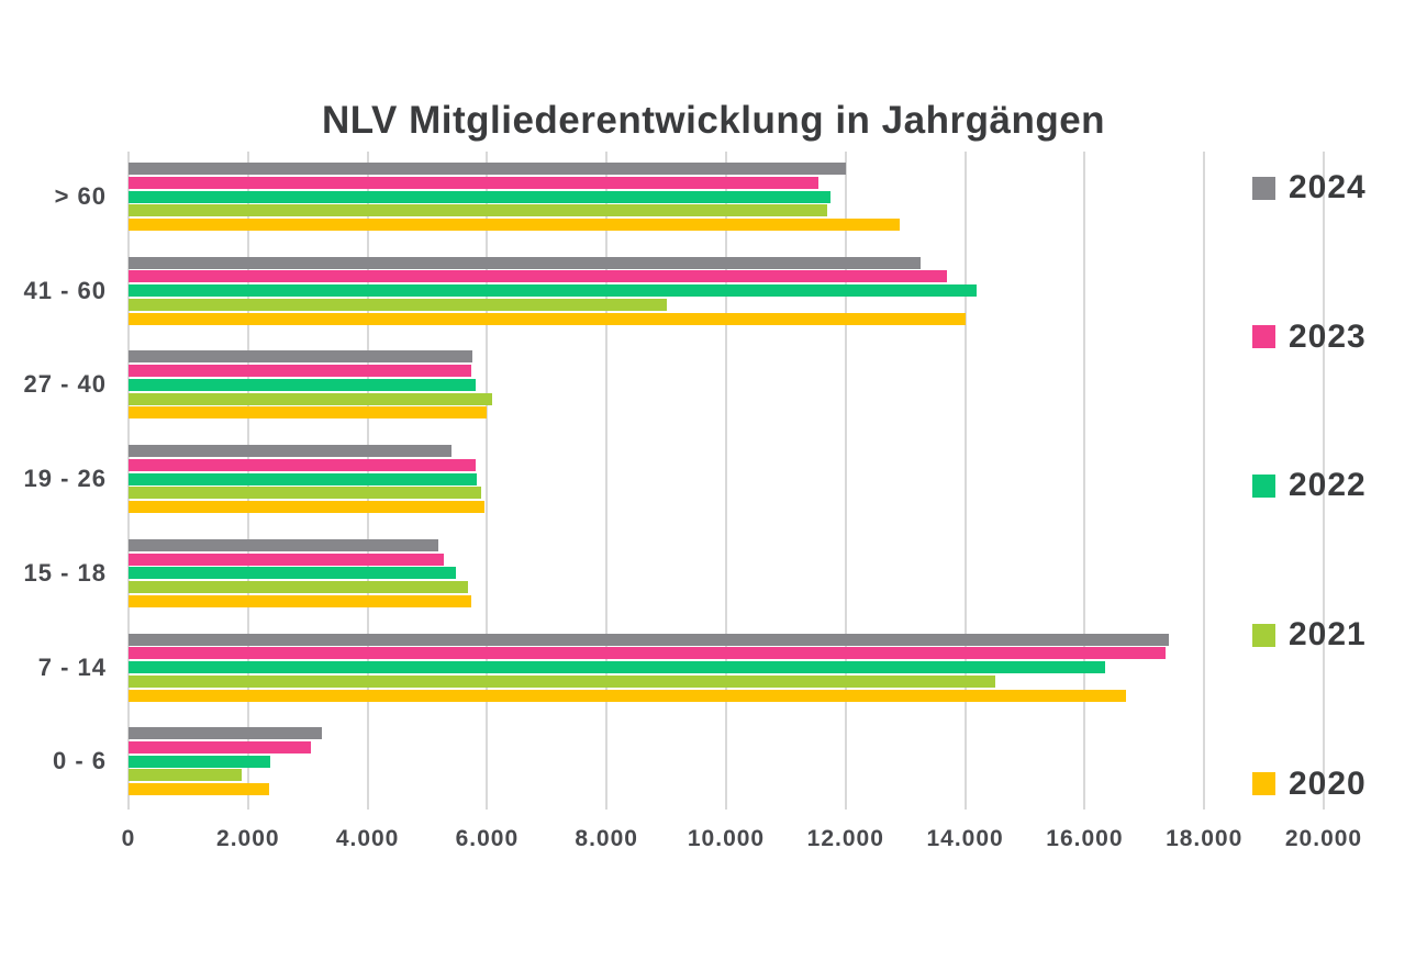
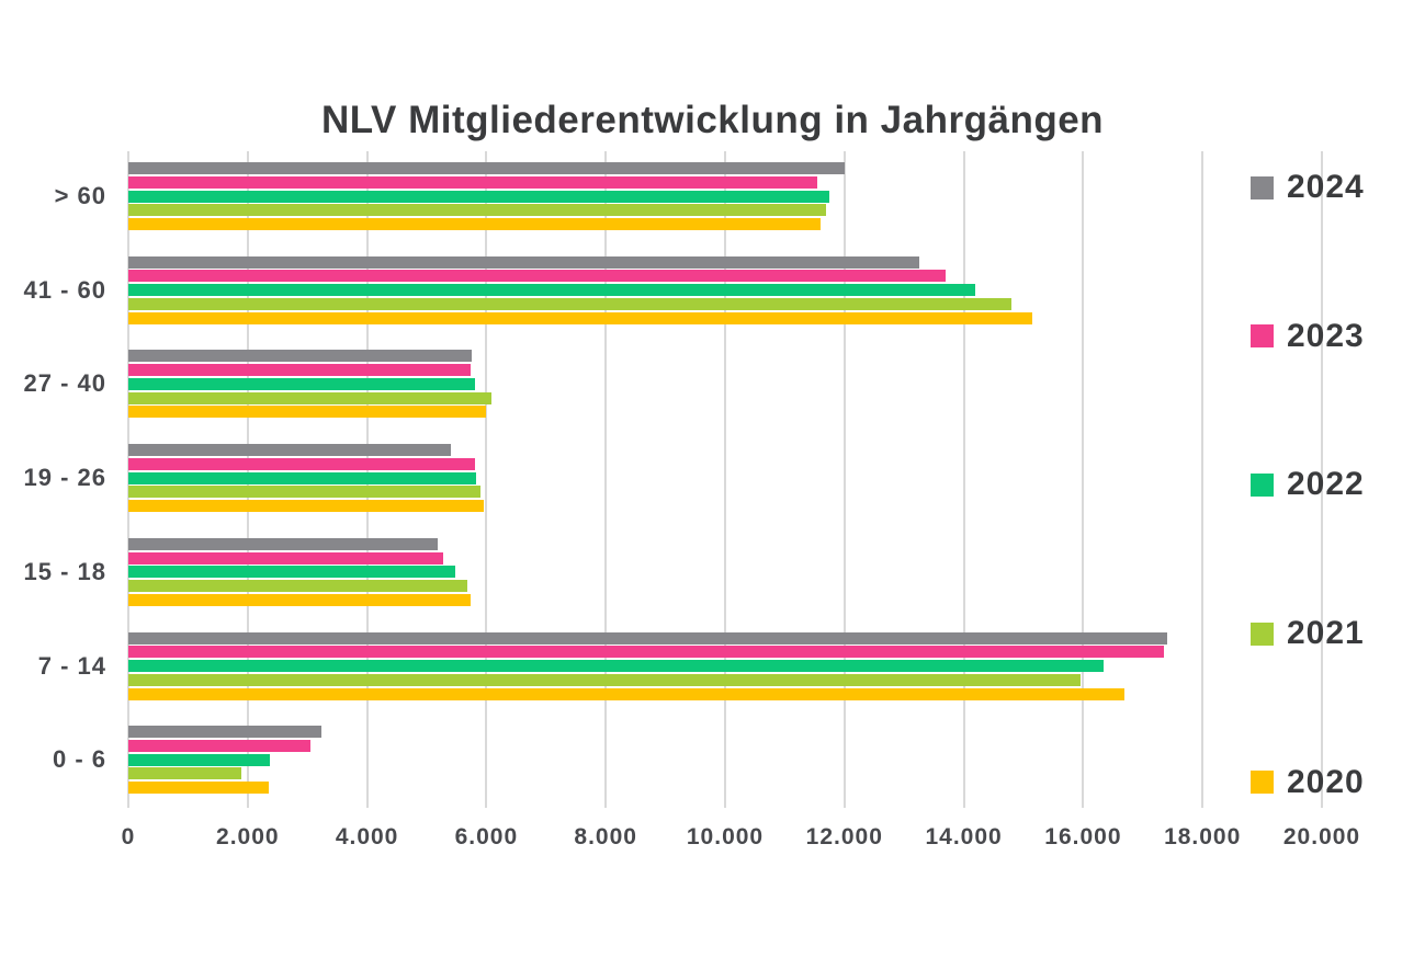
2020/> 60: 12900 -> 11600
2021/41 - 60: 9000 -> 14800
2020/41 - 60: 14000 -> 15200
2021/7 - 14: 14500 -> 16000
